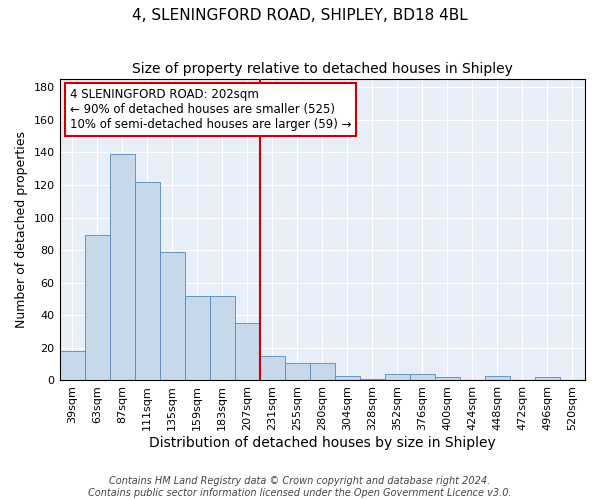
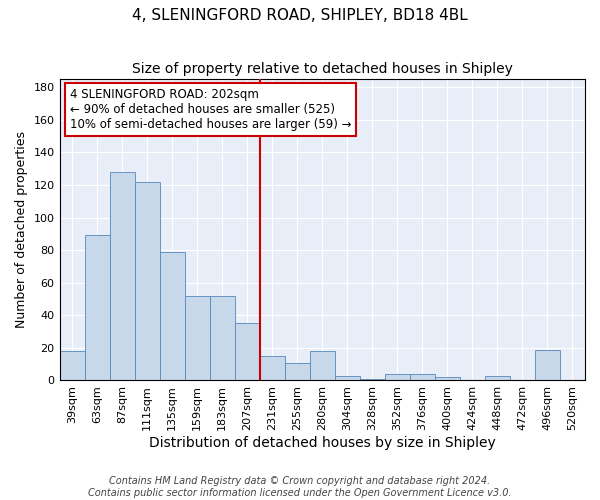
87sqm: 139 -> 128
280sqm: 11 -> 18
496sqm: 2 -> 19
